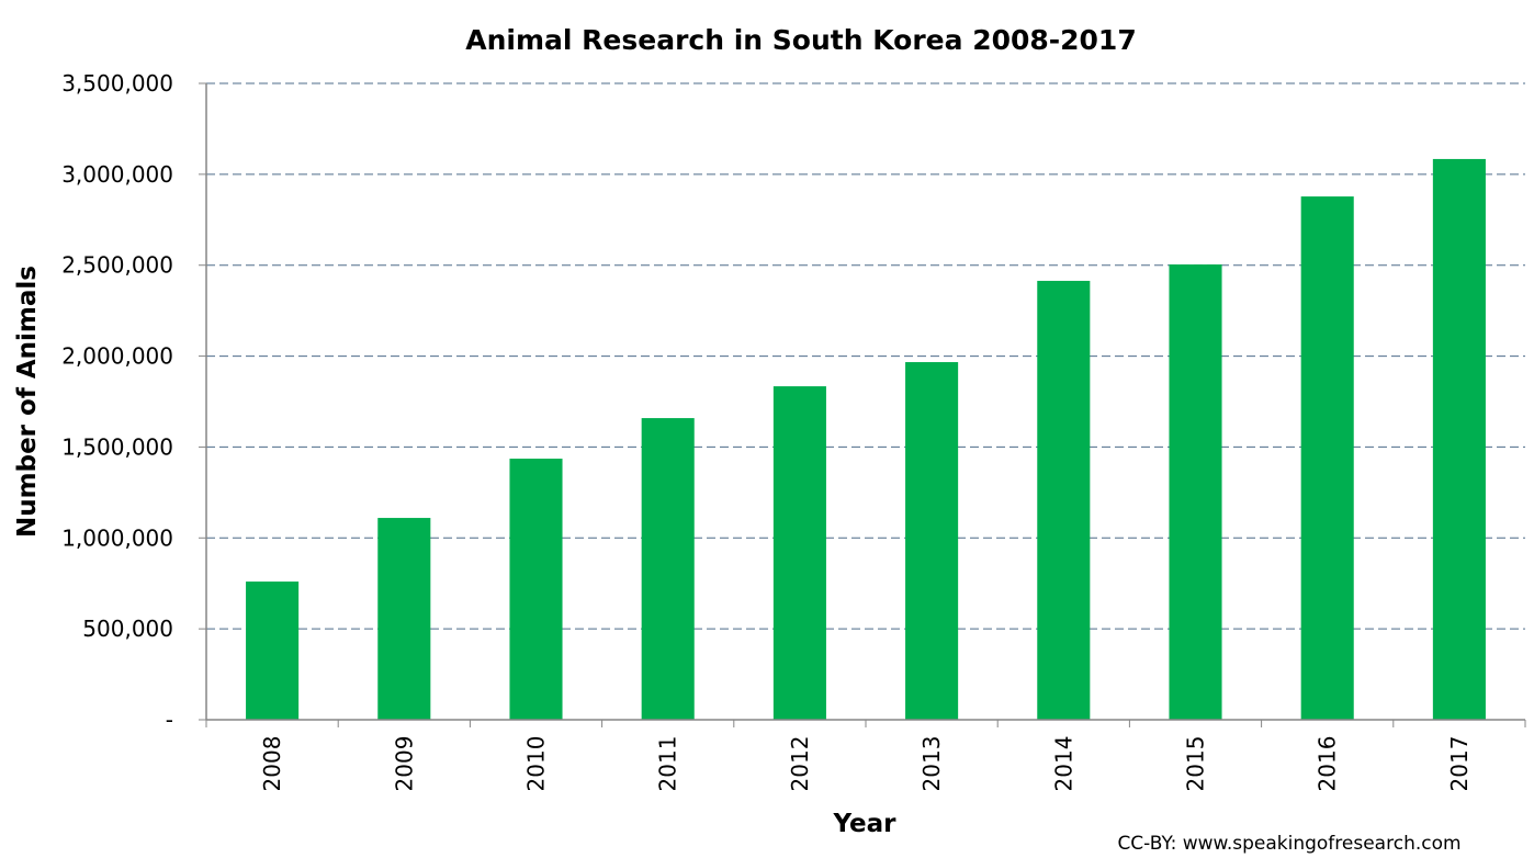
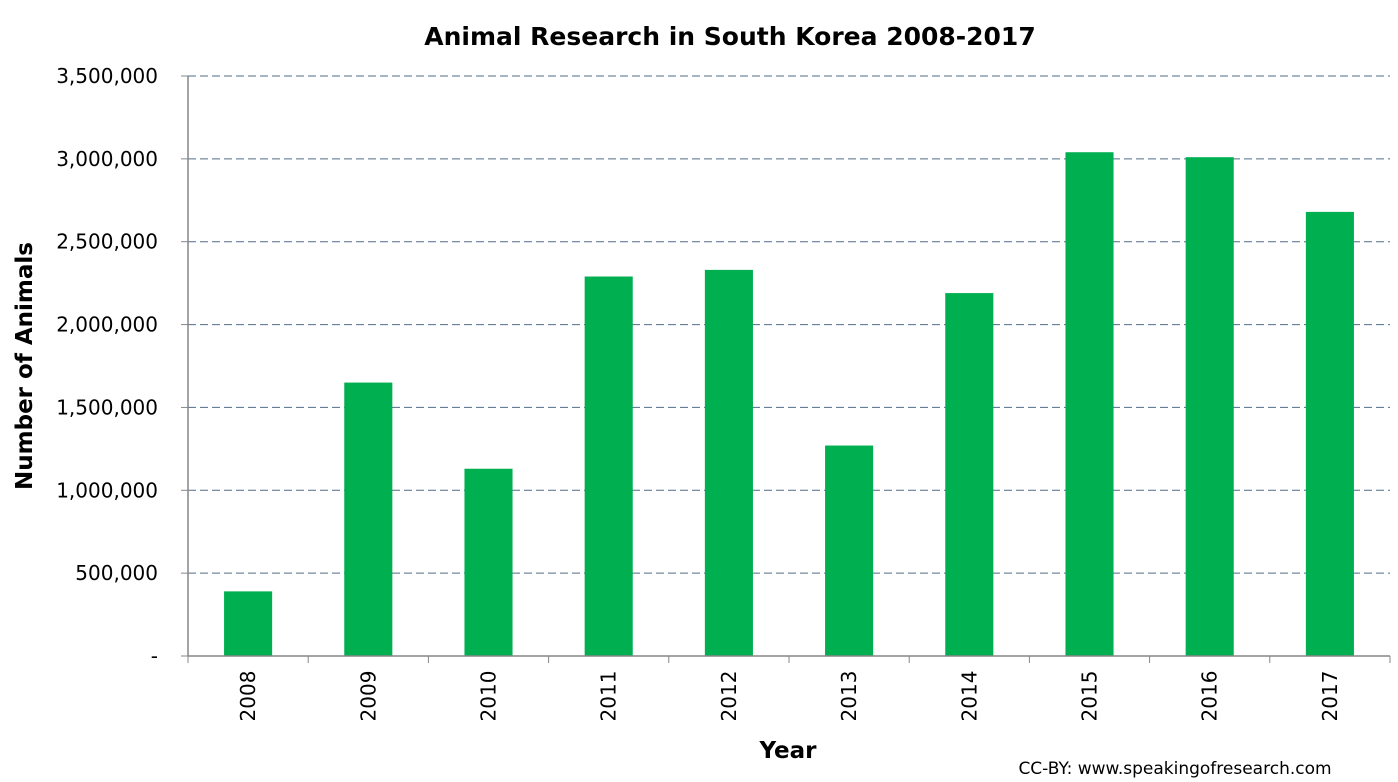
2008: 760000 -> 390000
2009: 1110000 -> 1650000
2010: 1440000 -> 1130000
2011: 1660000 -> 2290000
2012: 1830000 -> 2330000
2013: 1970000 -> 1270000
2014: 2410000 -> 2190000
2015: 2500000 -> 3040000
2016: 2880000 -> 3010000
2017: 3080000 -> 2680000
